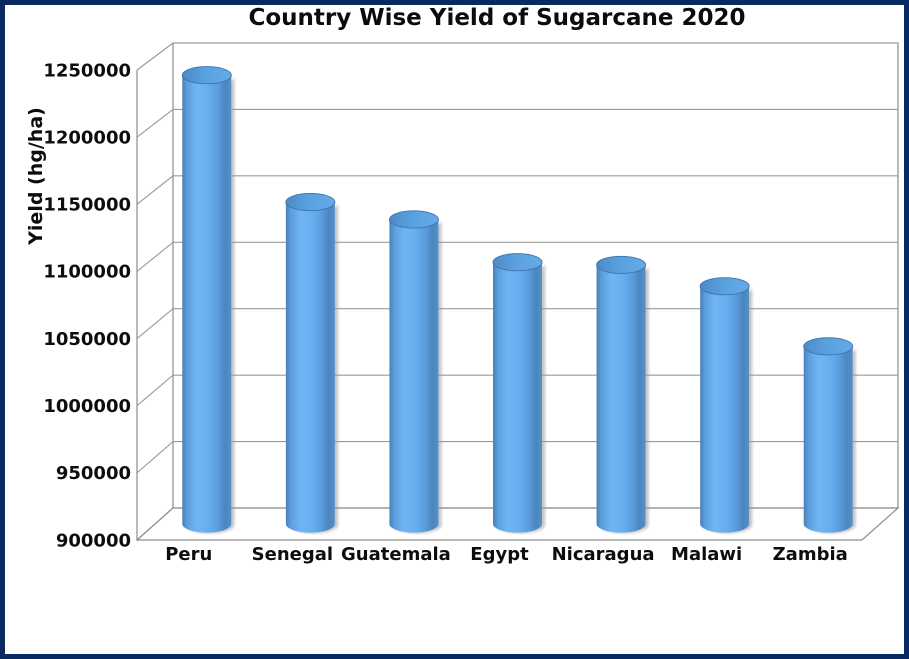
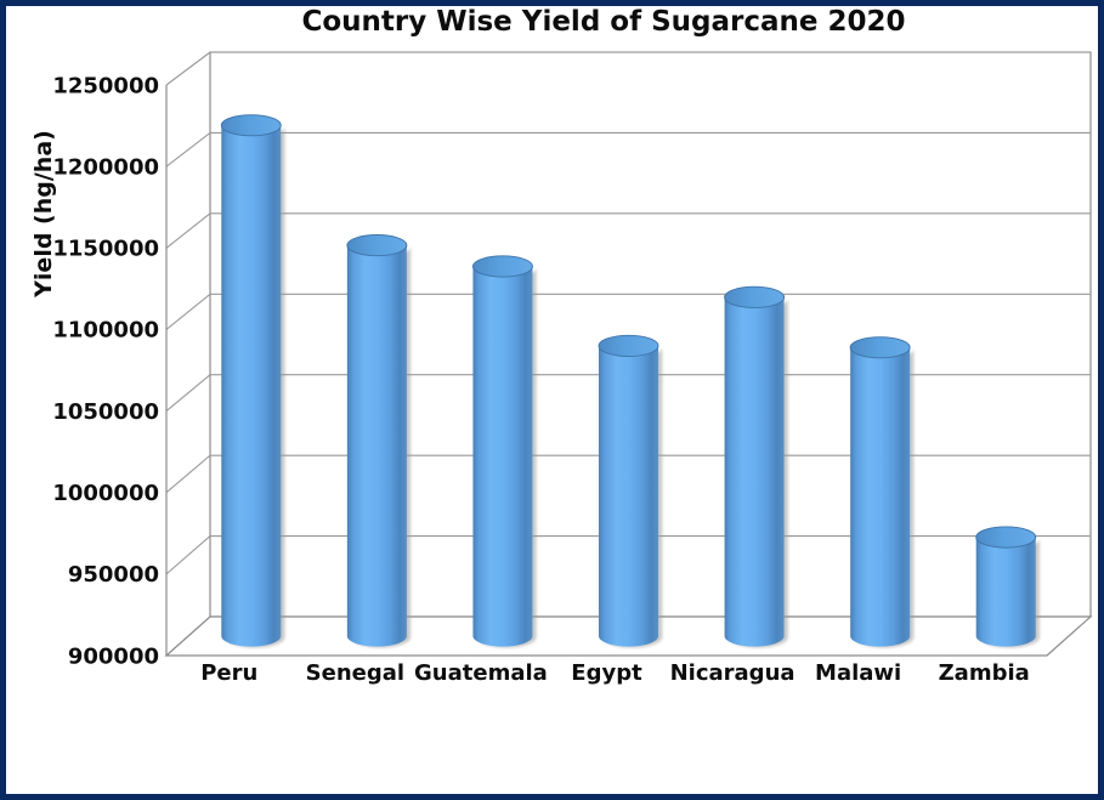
Peru: 1236000 -> 1215000
Egypt: 1096000 -> 1079000
Nicaragua: 1094000 -> 1109000
Zambia: 1033000 -> 961000
